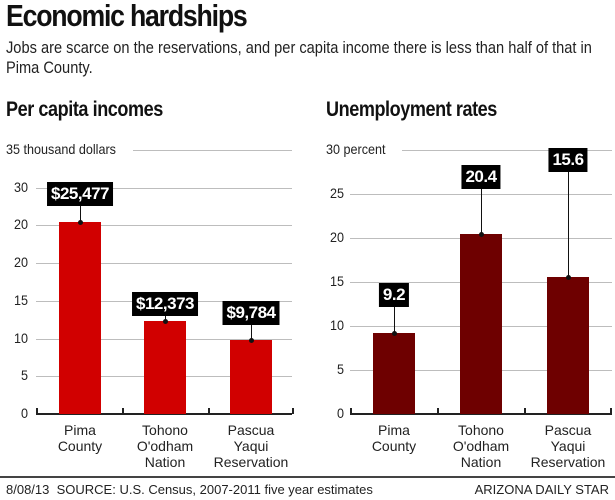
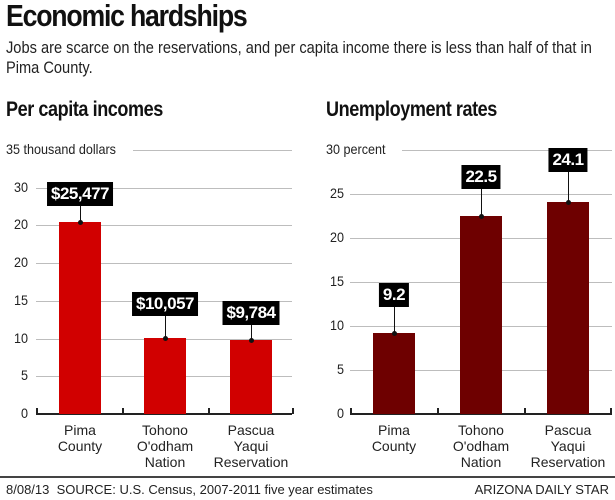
Per capita incomes/Tohono O'odham Nation: $12,373 -> $10,057
Unemployment rates/Tohono O'odham Nation: 20.4 -> 22.5
Unemployment rates/Pascua Yaqui Reservation: 15.6 -> 24.1
